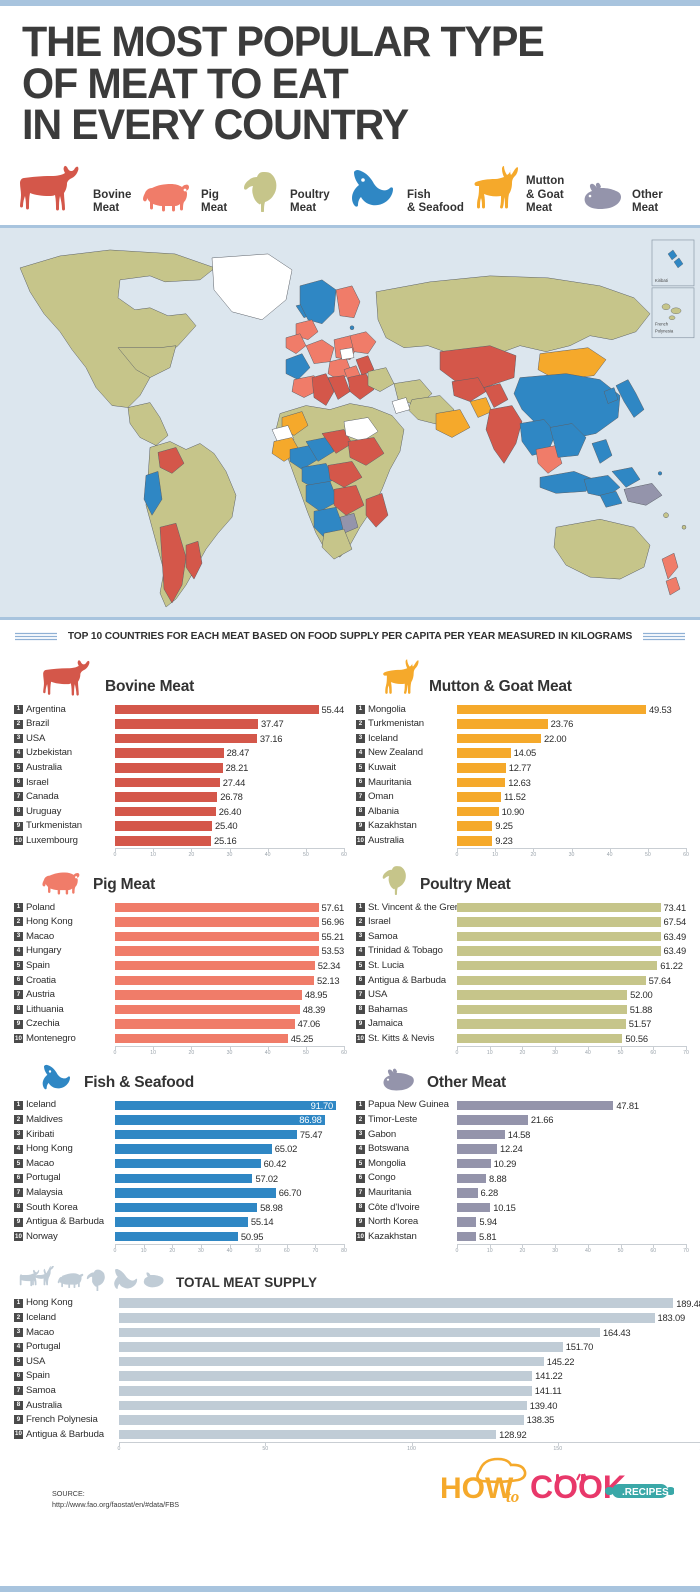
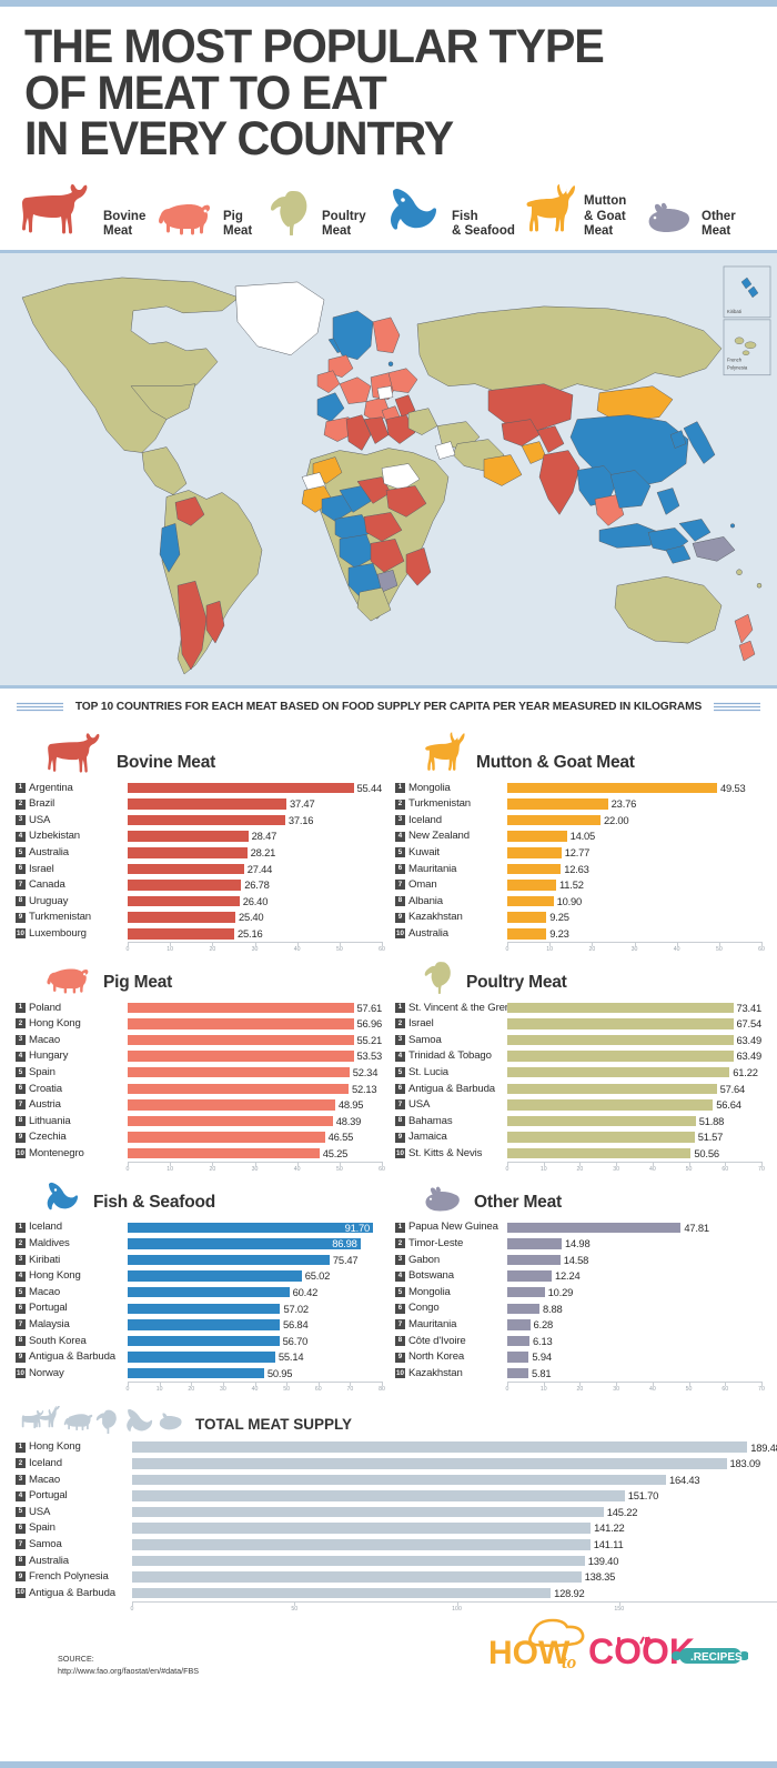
Pig Meat/Czechia: 47.06 -> 46.55
Poultry Meat/USA: 52.00 -> 56.64
Fish & Seafood/Malaysia: 66.70 -> 56.84
Fish & Seafood/South Korea: 58.98 -> 56.70
Other Meat/Timor-Leste: 21.66 -> 14.98
Other Meat/Côte d'Ivoire: 10.15 -> 6.13
